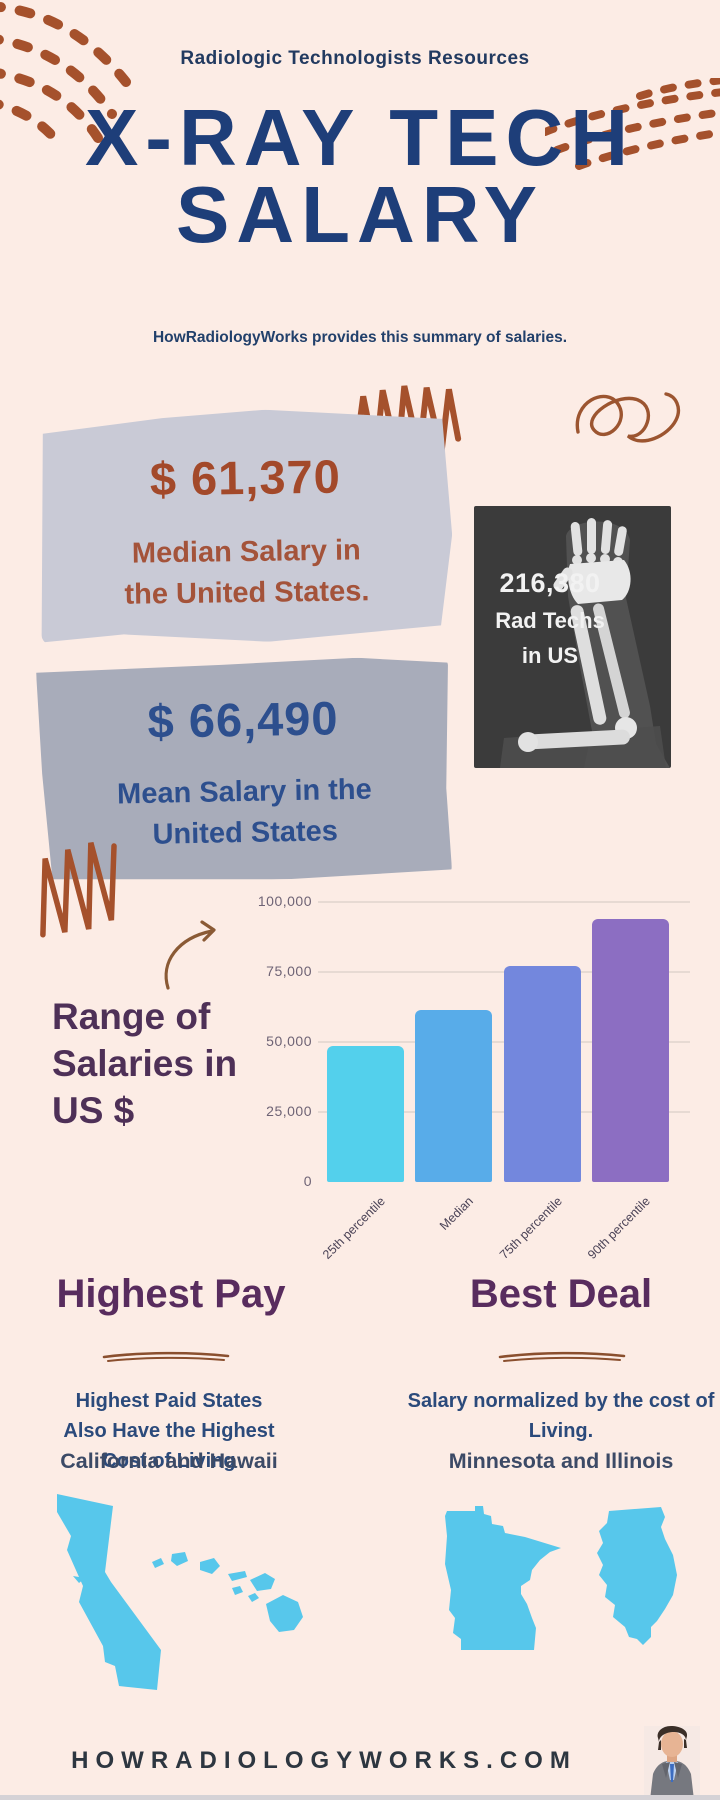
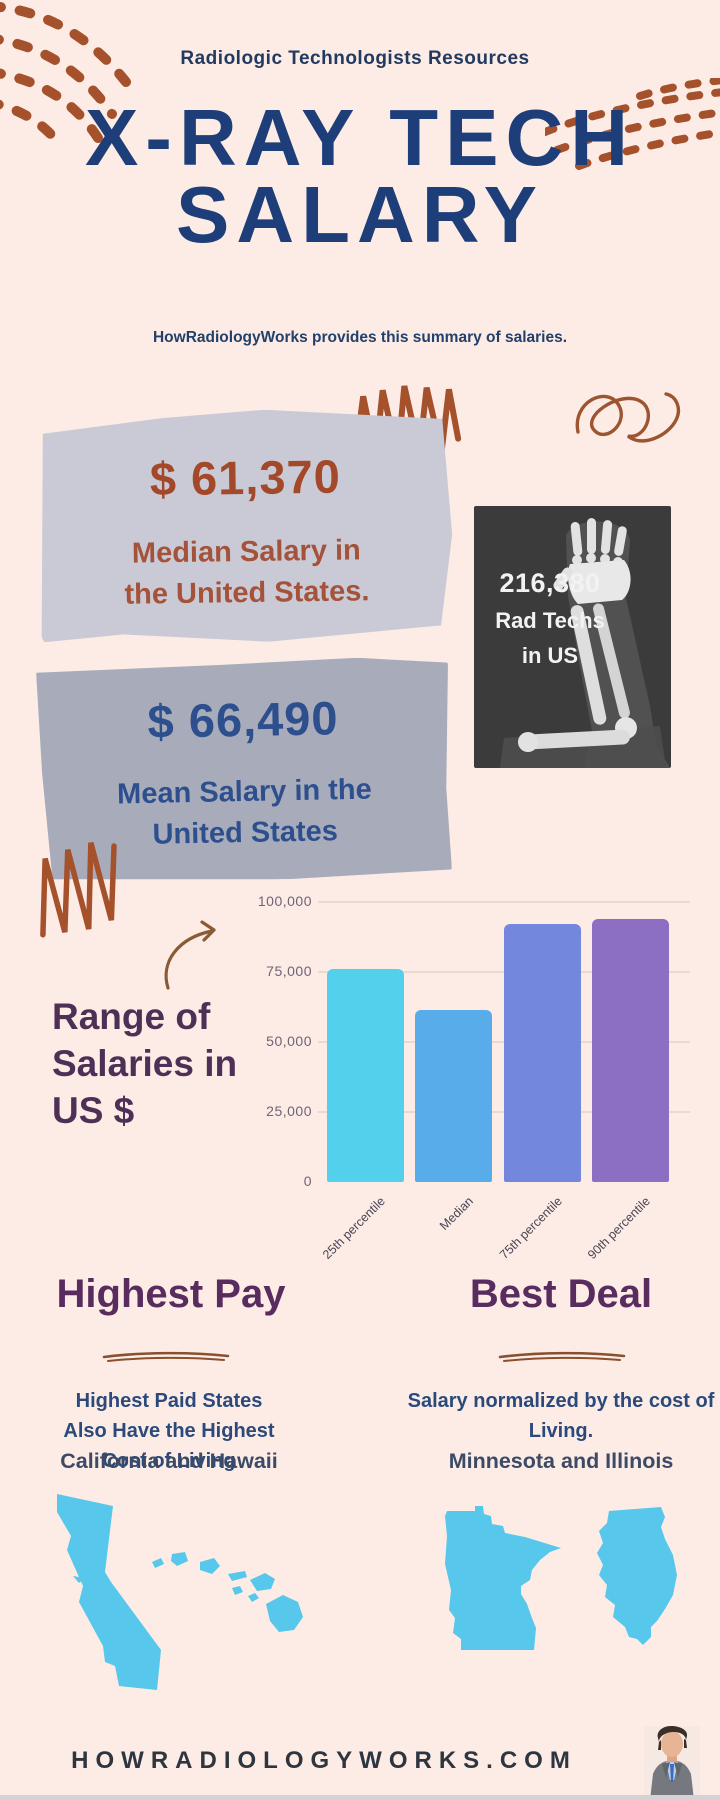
25th percentile: 48000 -> 76000
75th percentile: 77000 -> 92000
